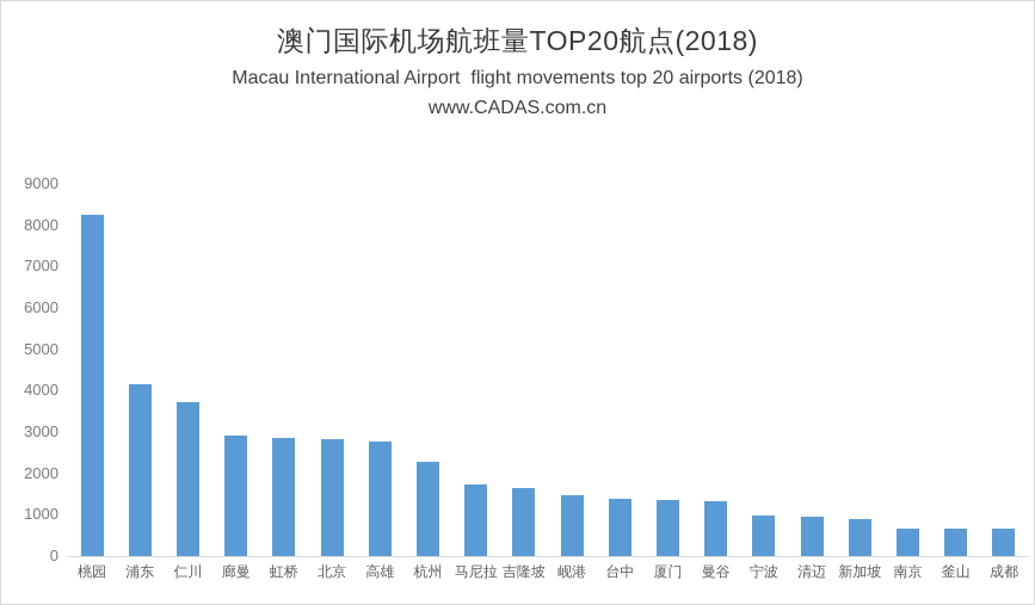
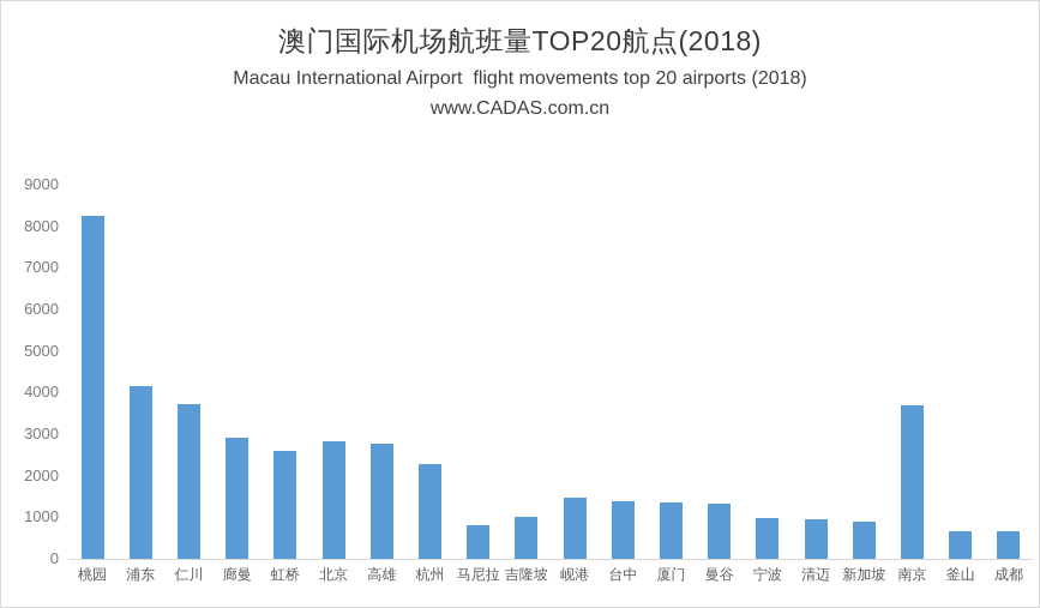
虹桥: 2900 -> 2600
马尼拉: 1700 -> 800
吉隆坡: 1600 -> 1000
南京: 700 -> 3700
